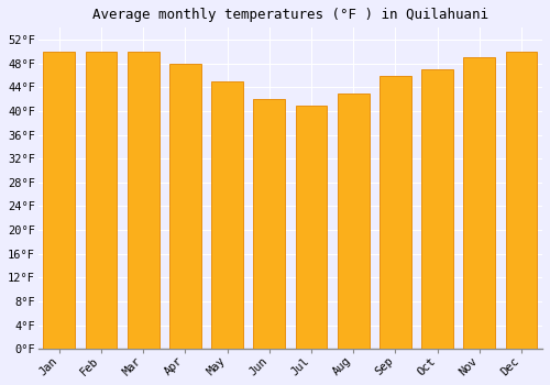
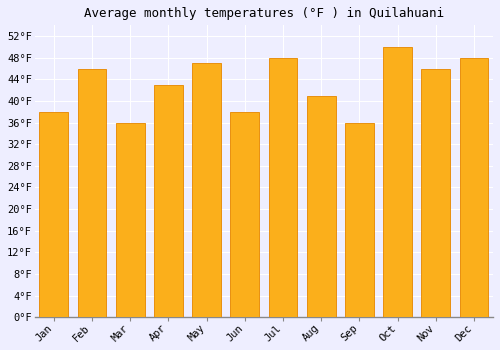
Jan: 50°F -> 38°F
Feb: 50°F -> 46°F
Mar: 50°F -> 36°F
Apr: 48°F -> 43°F
May: 45°F -> 47°F
Jun: 42°F -> 38°F
Jul: 41°F -> 48°F
Aug: 43°F -> 41°F
Sep: 46°F -> 36°F
Oct: 47°F -> 50°F
Nov: 49°F -> 46°F
Dec: 50°F -> 48°F
